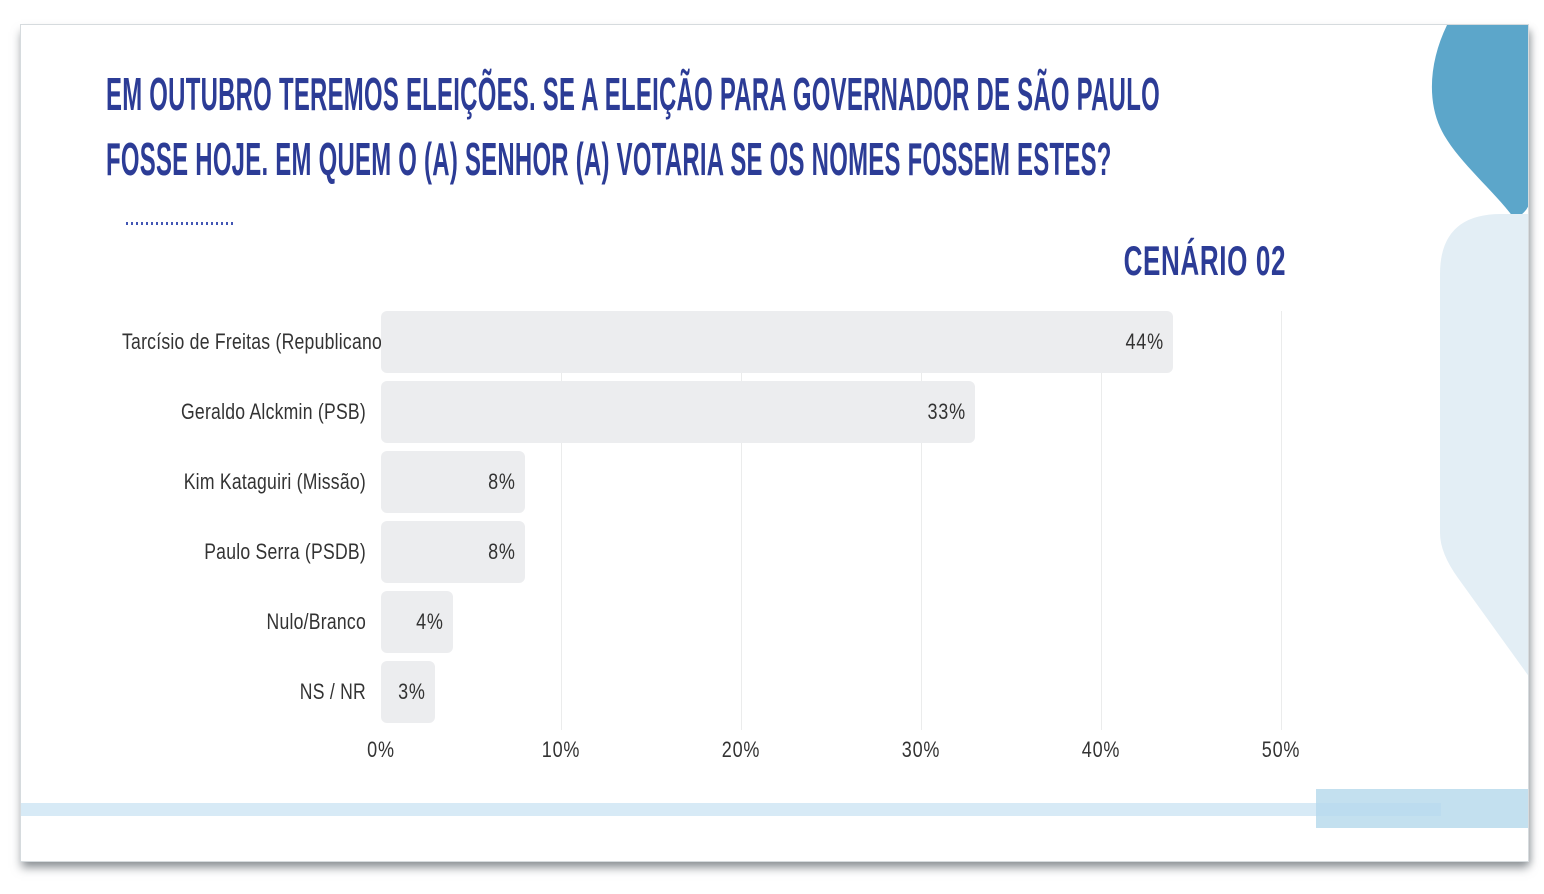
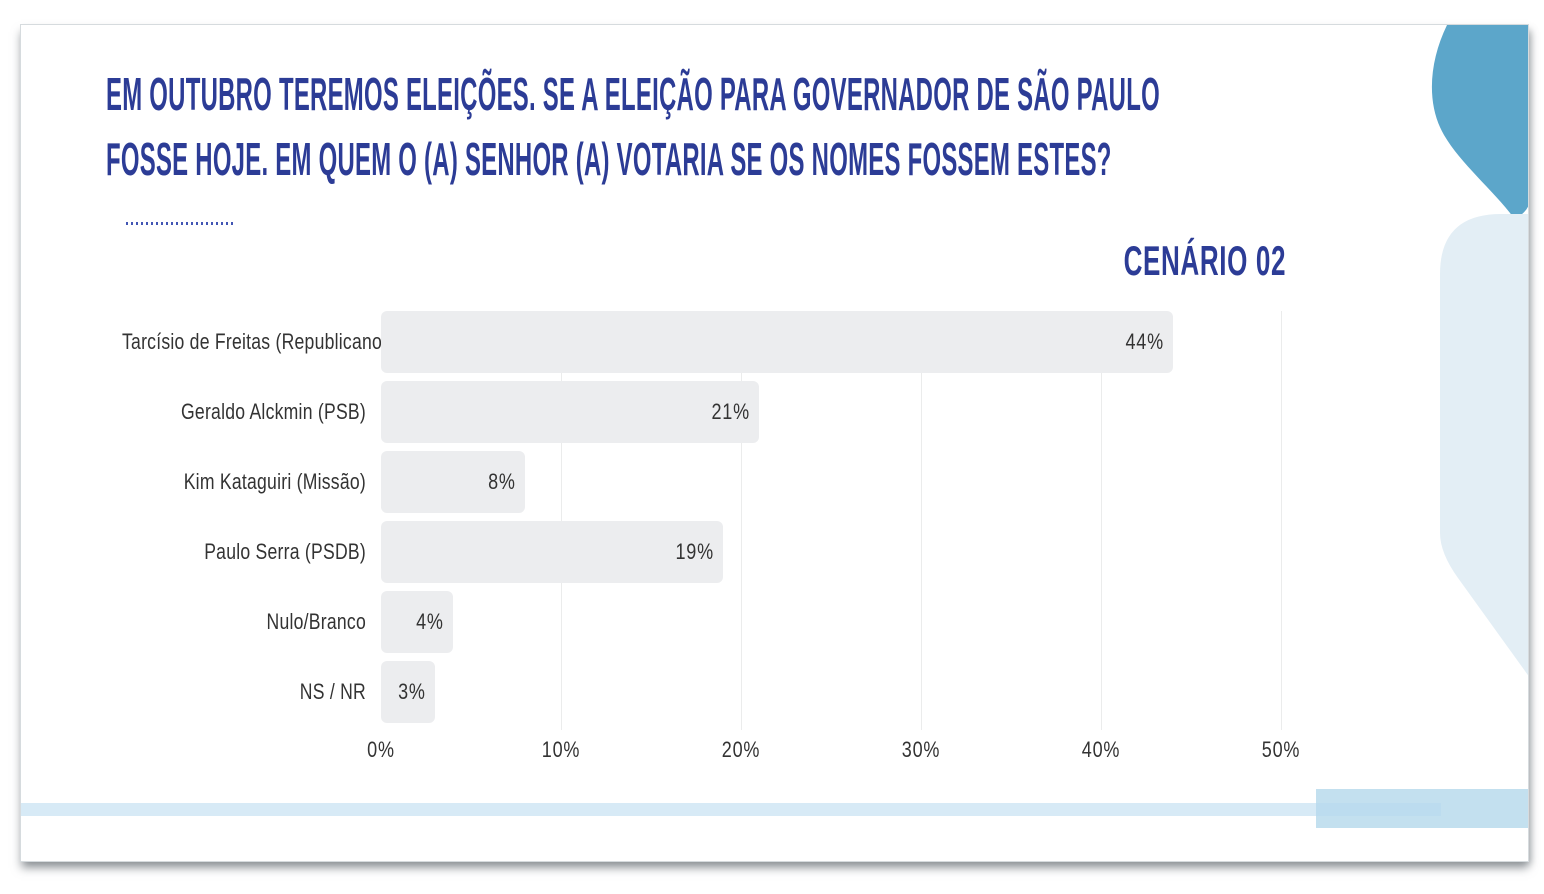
Geraldo Alckmin (PSB): 33% -> 21%
Paulo Serra (PSDB): 8% -> 19%
